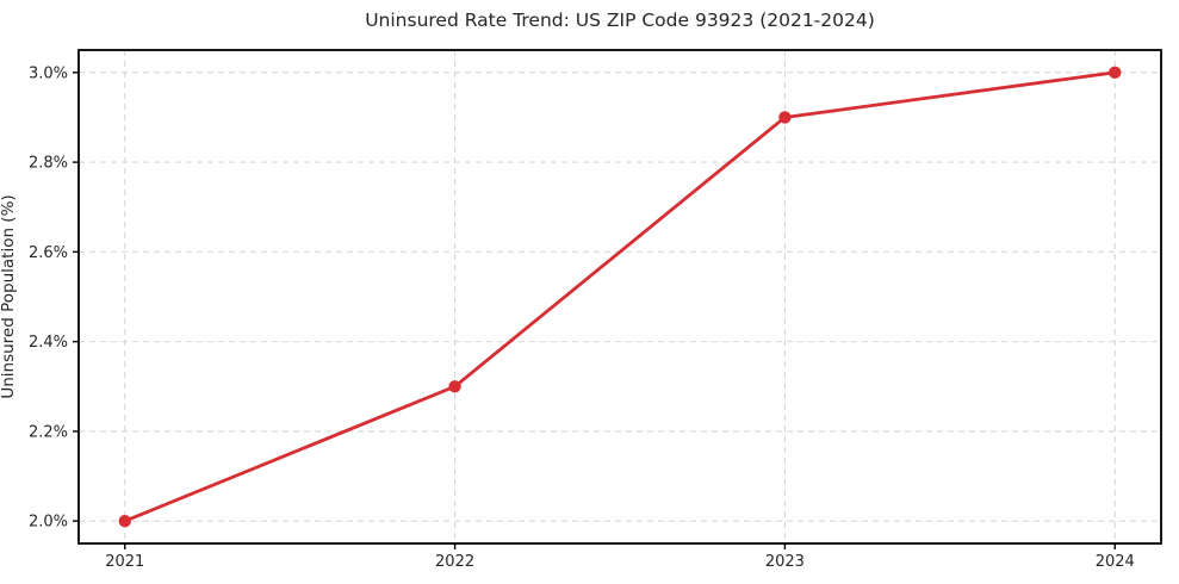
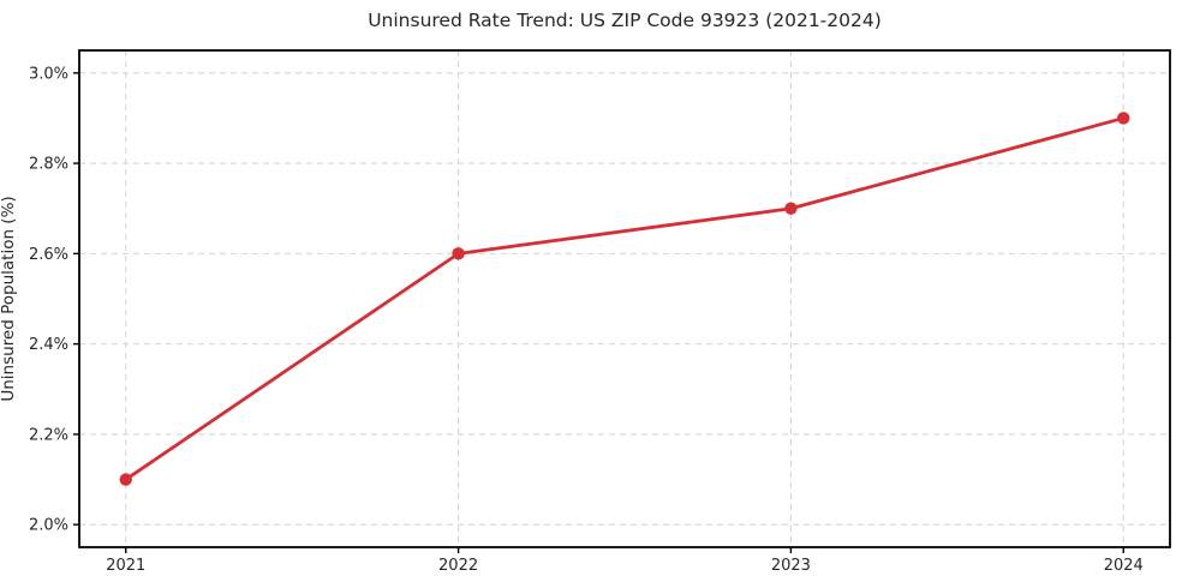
2021: 2.0% -> 2.1%
2022: 2.3% -> 2.6%
2023: 2.9% -> 2.7%
2024: 3.0% -> 2.9%
